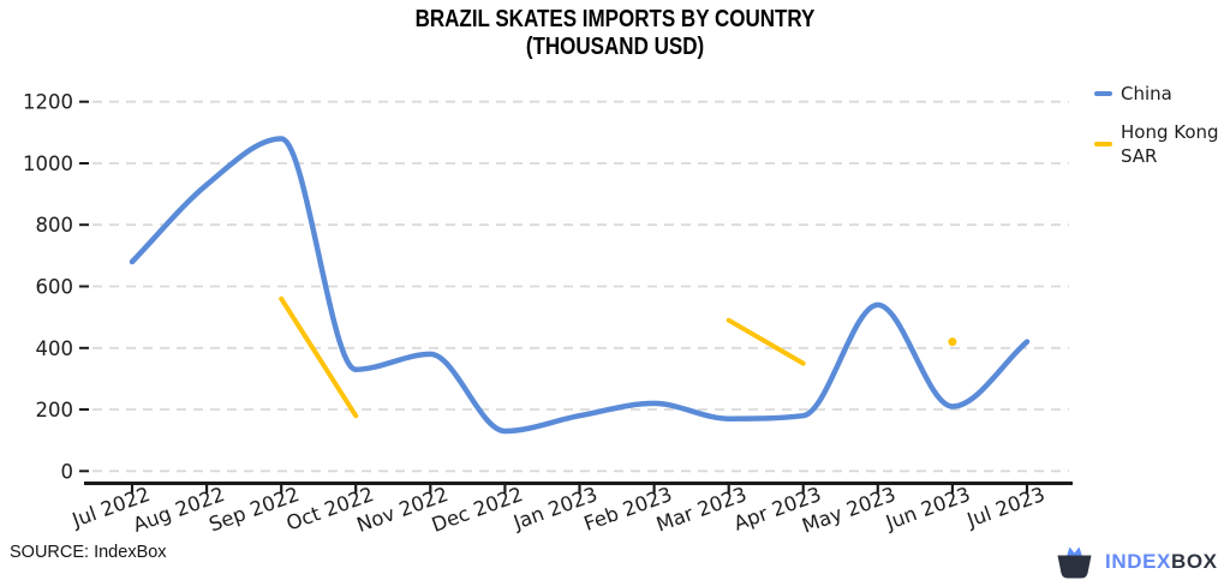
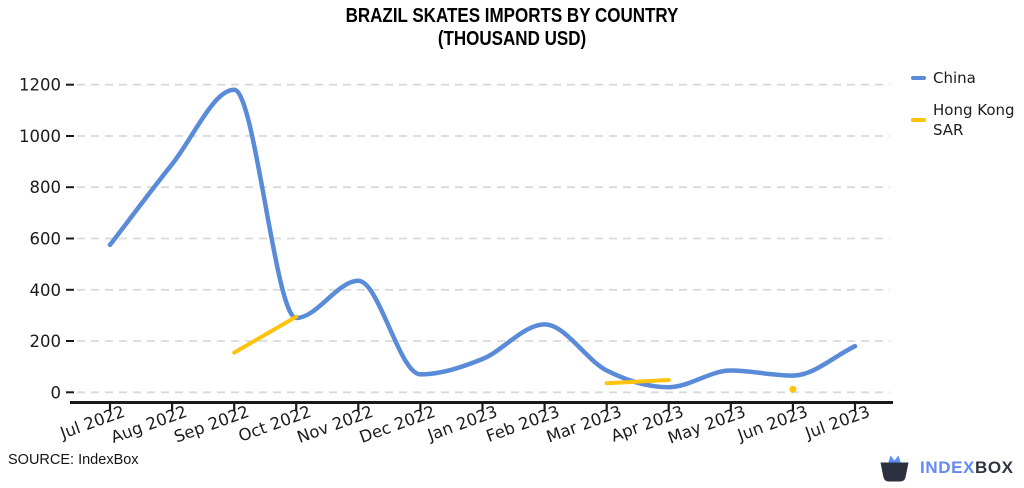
China/Jul 2022: 680 -> 580
China/Aug 2022: 930 -> 890
China/Sep 2022: 1080 -> 1180
Hong Kong SAR/Sep 2022: 560 -> 160
China/Oct 2022: 330 -> 290
Hong Kong SAR/Oct 2022: 180 -> 300
China/Nov 2022: 380 -> 440
China/Dec 2022: 130 -> 70
China/Jan 2023: 180 -> 130
China/Feb 2023: 220 -> 260
China/Mar 2023: 170 -> 80
Hong Kong SAR/Mar 2023: 490 -> 40
China/Apr 2023: 180 -> 20
Hong Kong SAR/Apr 2023: 350 -> 50
China/May 2023: 540 -> 80
China/Jun 2023: 210 -> 60
Hong Kong SAR/Jun 2023: 420 -> 10
China/Jul 2023: 420 -> 180
